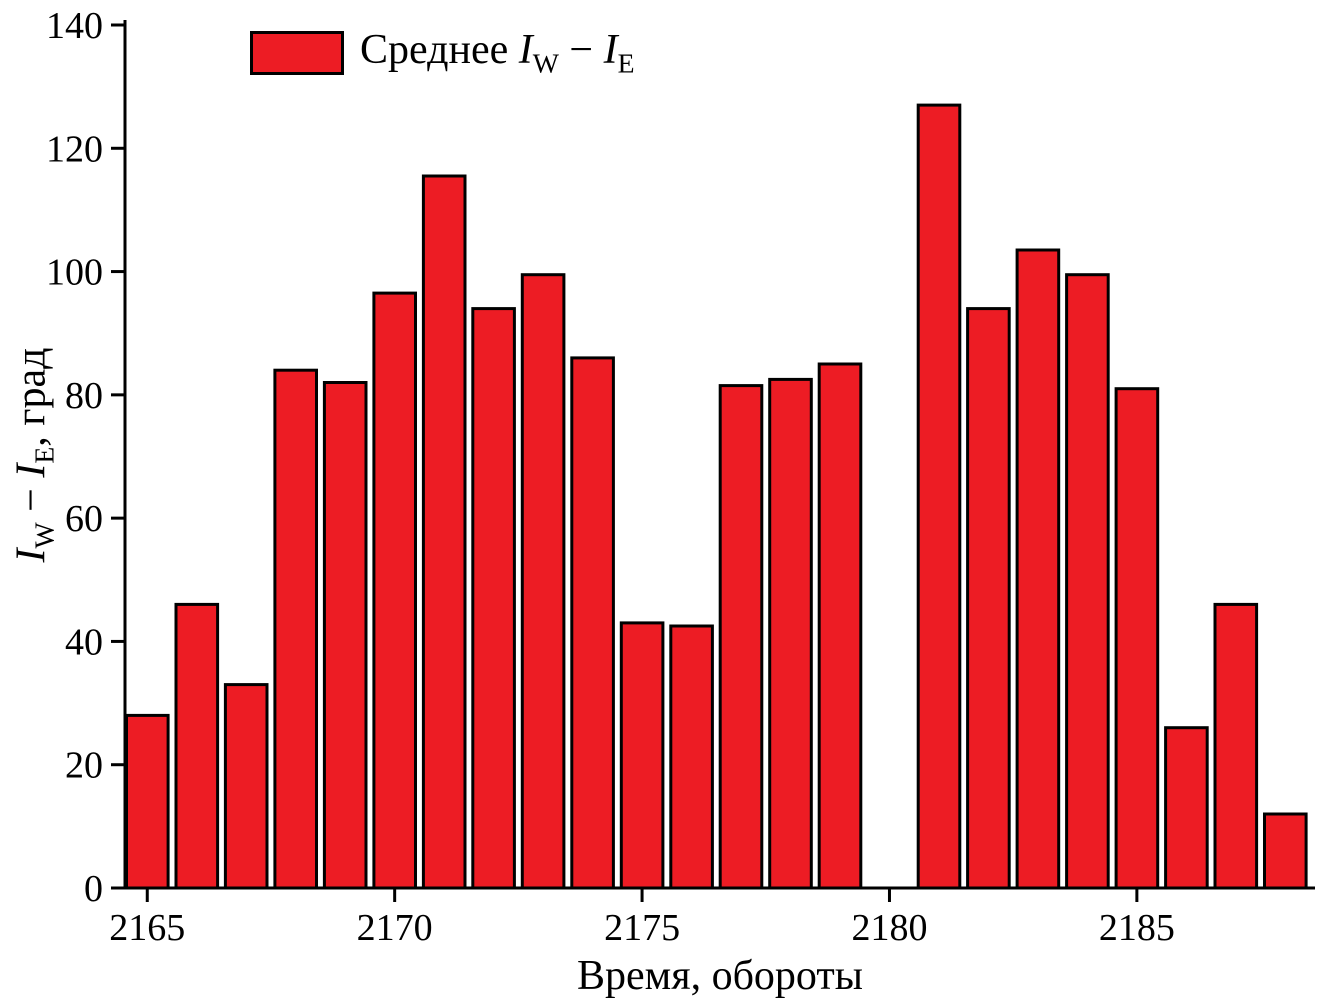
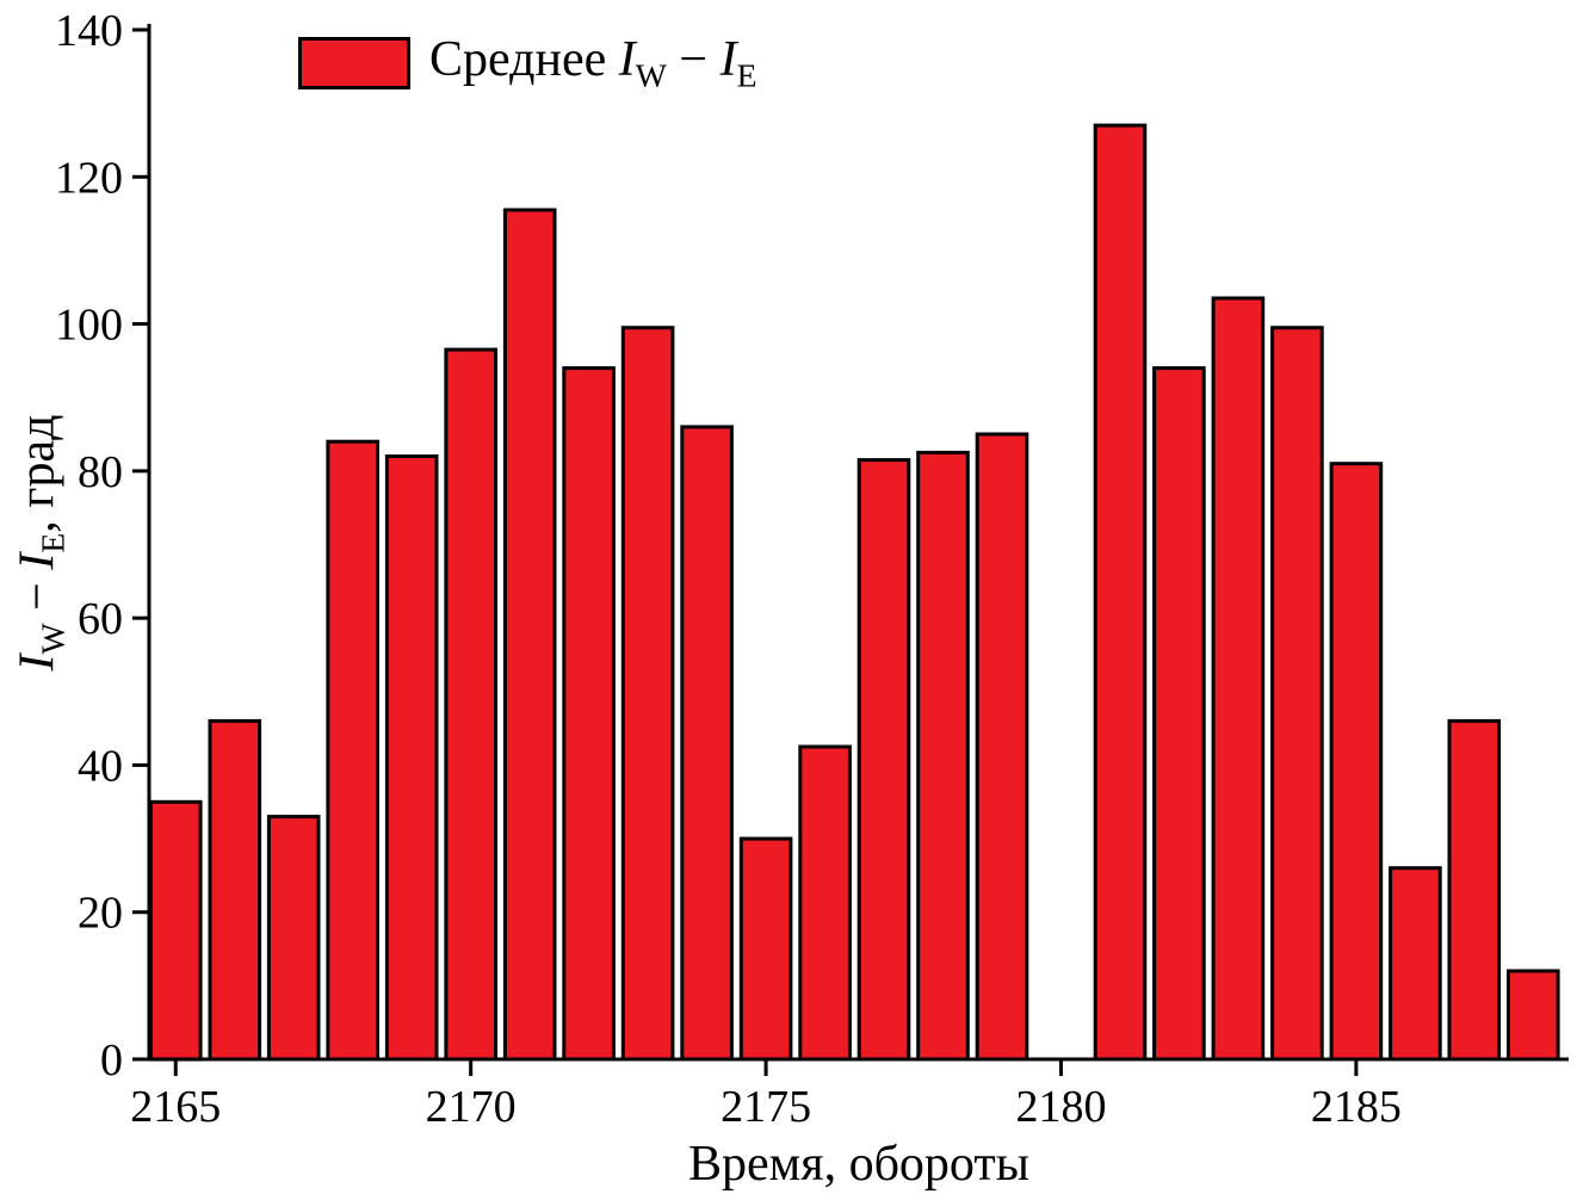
2165: 28 -> 35
2175: 43 -> 30
